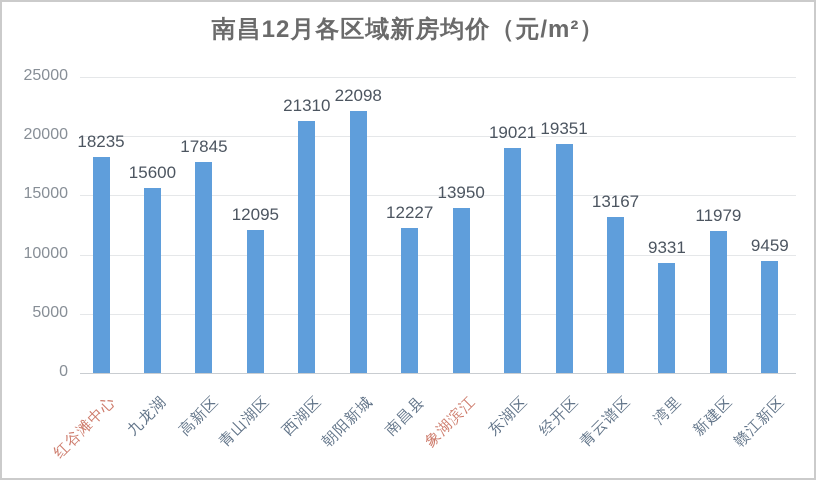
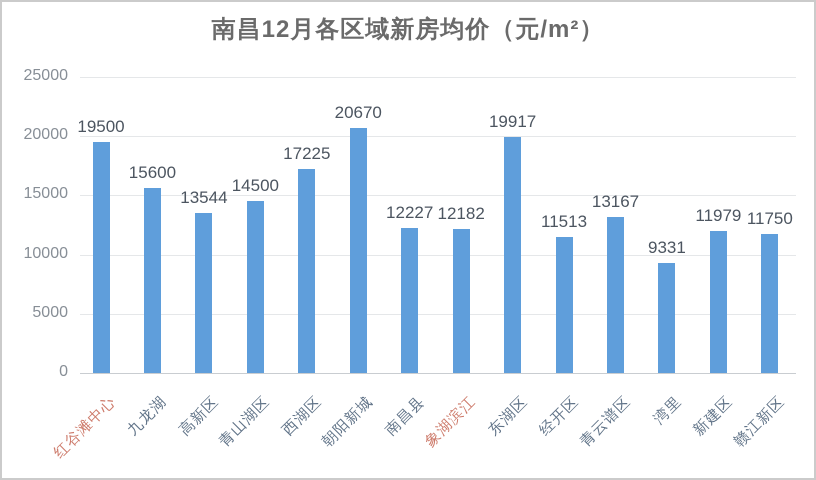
红谷滩中心: 18235 -> 19500
高新区: 17845 -> 13544
青山湖区: 12095 -> 14500
西湖区: 21310 -> 17225
朝阳新城: 22098 -> 20670
象湖滨江: 13950 -> 12182
东湖区: 19021 -> 19917
经开区: 19351 -> 11513
赣江新区: 9459 -> 11750
